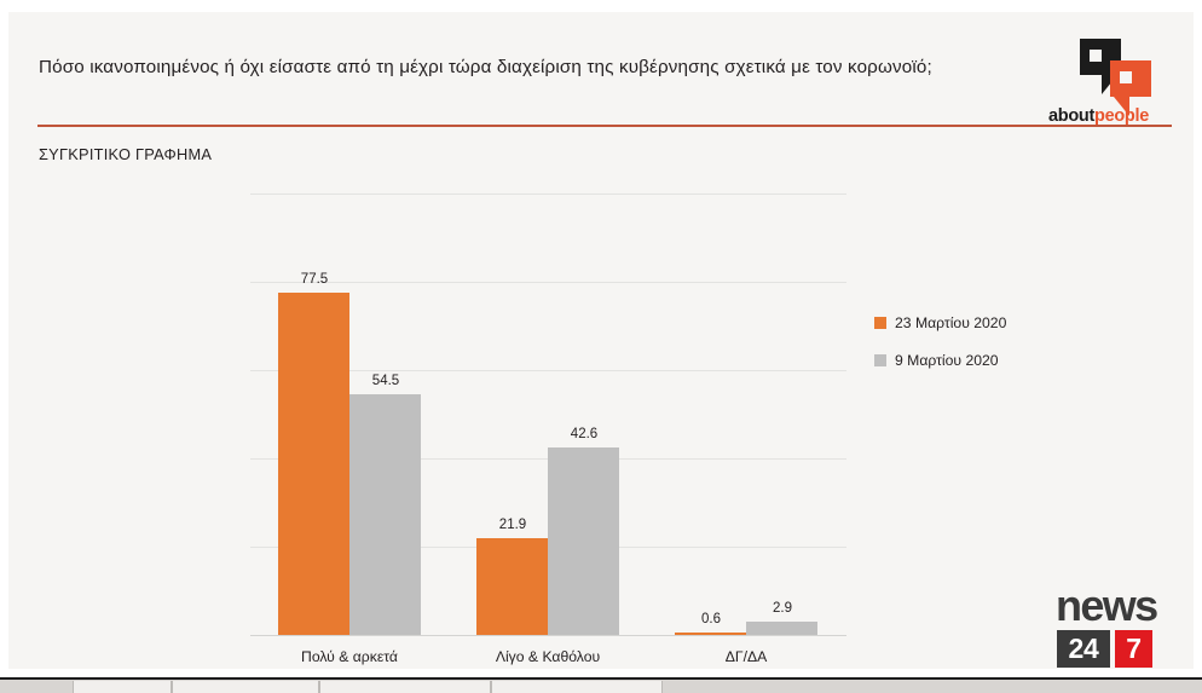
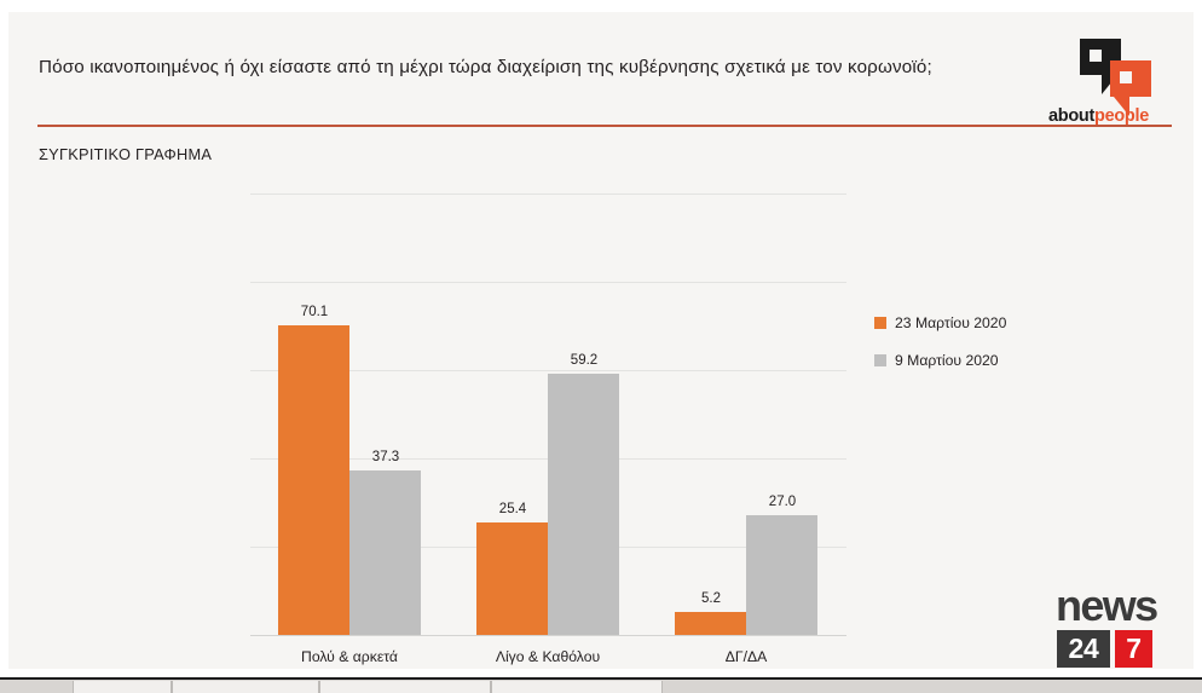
23 Μαρτίου 2020/Πολύ & αρκετά: 77.5 -> 70.1
9 Μαρτίου 2020/Πολύ & αρκετά: 54.5 -> 37.3
23 Μαρτίου 2020/Λίγο & Καθόλου: 21.9 -> 25.4
9 Μαρτίου 2020/Λίγο & Καθόλου: 42.6 -> 59.2
23 Μαρτίου 2020/ΔΓ/ΔΑ: 0.6 -> 5.2
9 Μαρτίου 2020/ΔΓ/ΔΑ: 2.9 -> 27.0
